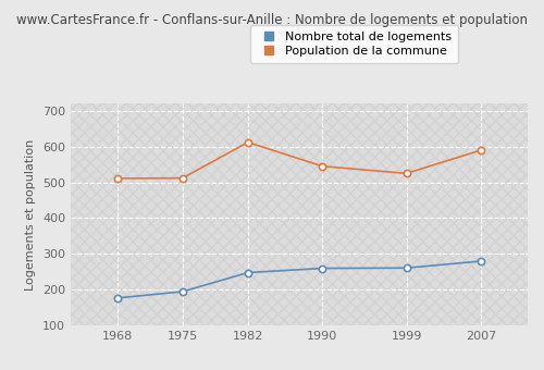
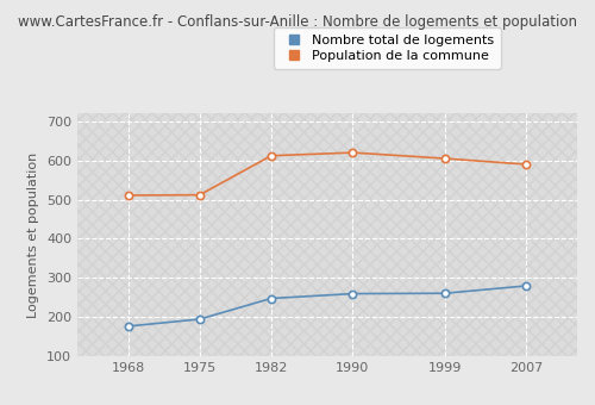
Population de la commune/1990: 545 -> 620
Population de la commune/1999: 525 -> 605
